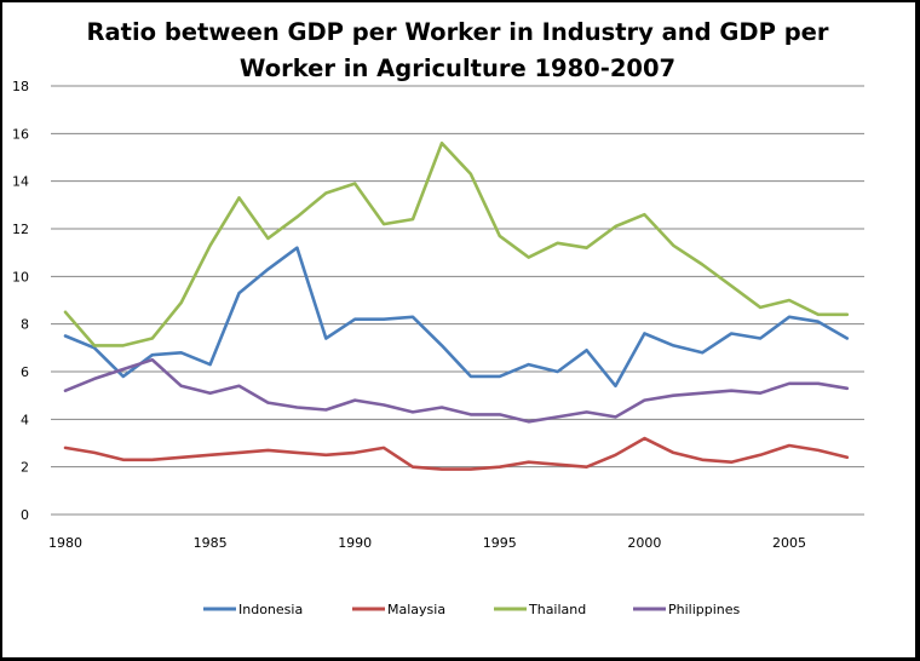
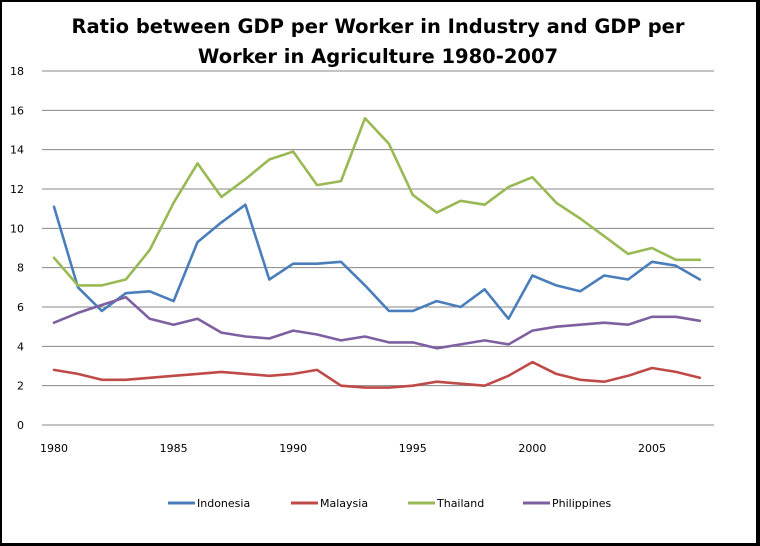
Indonesia/1980: 7.5 -> 11.1
